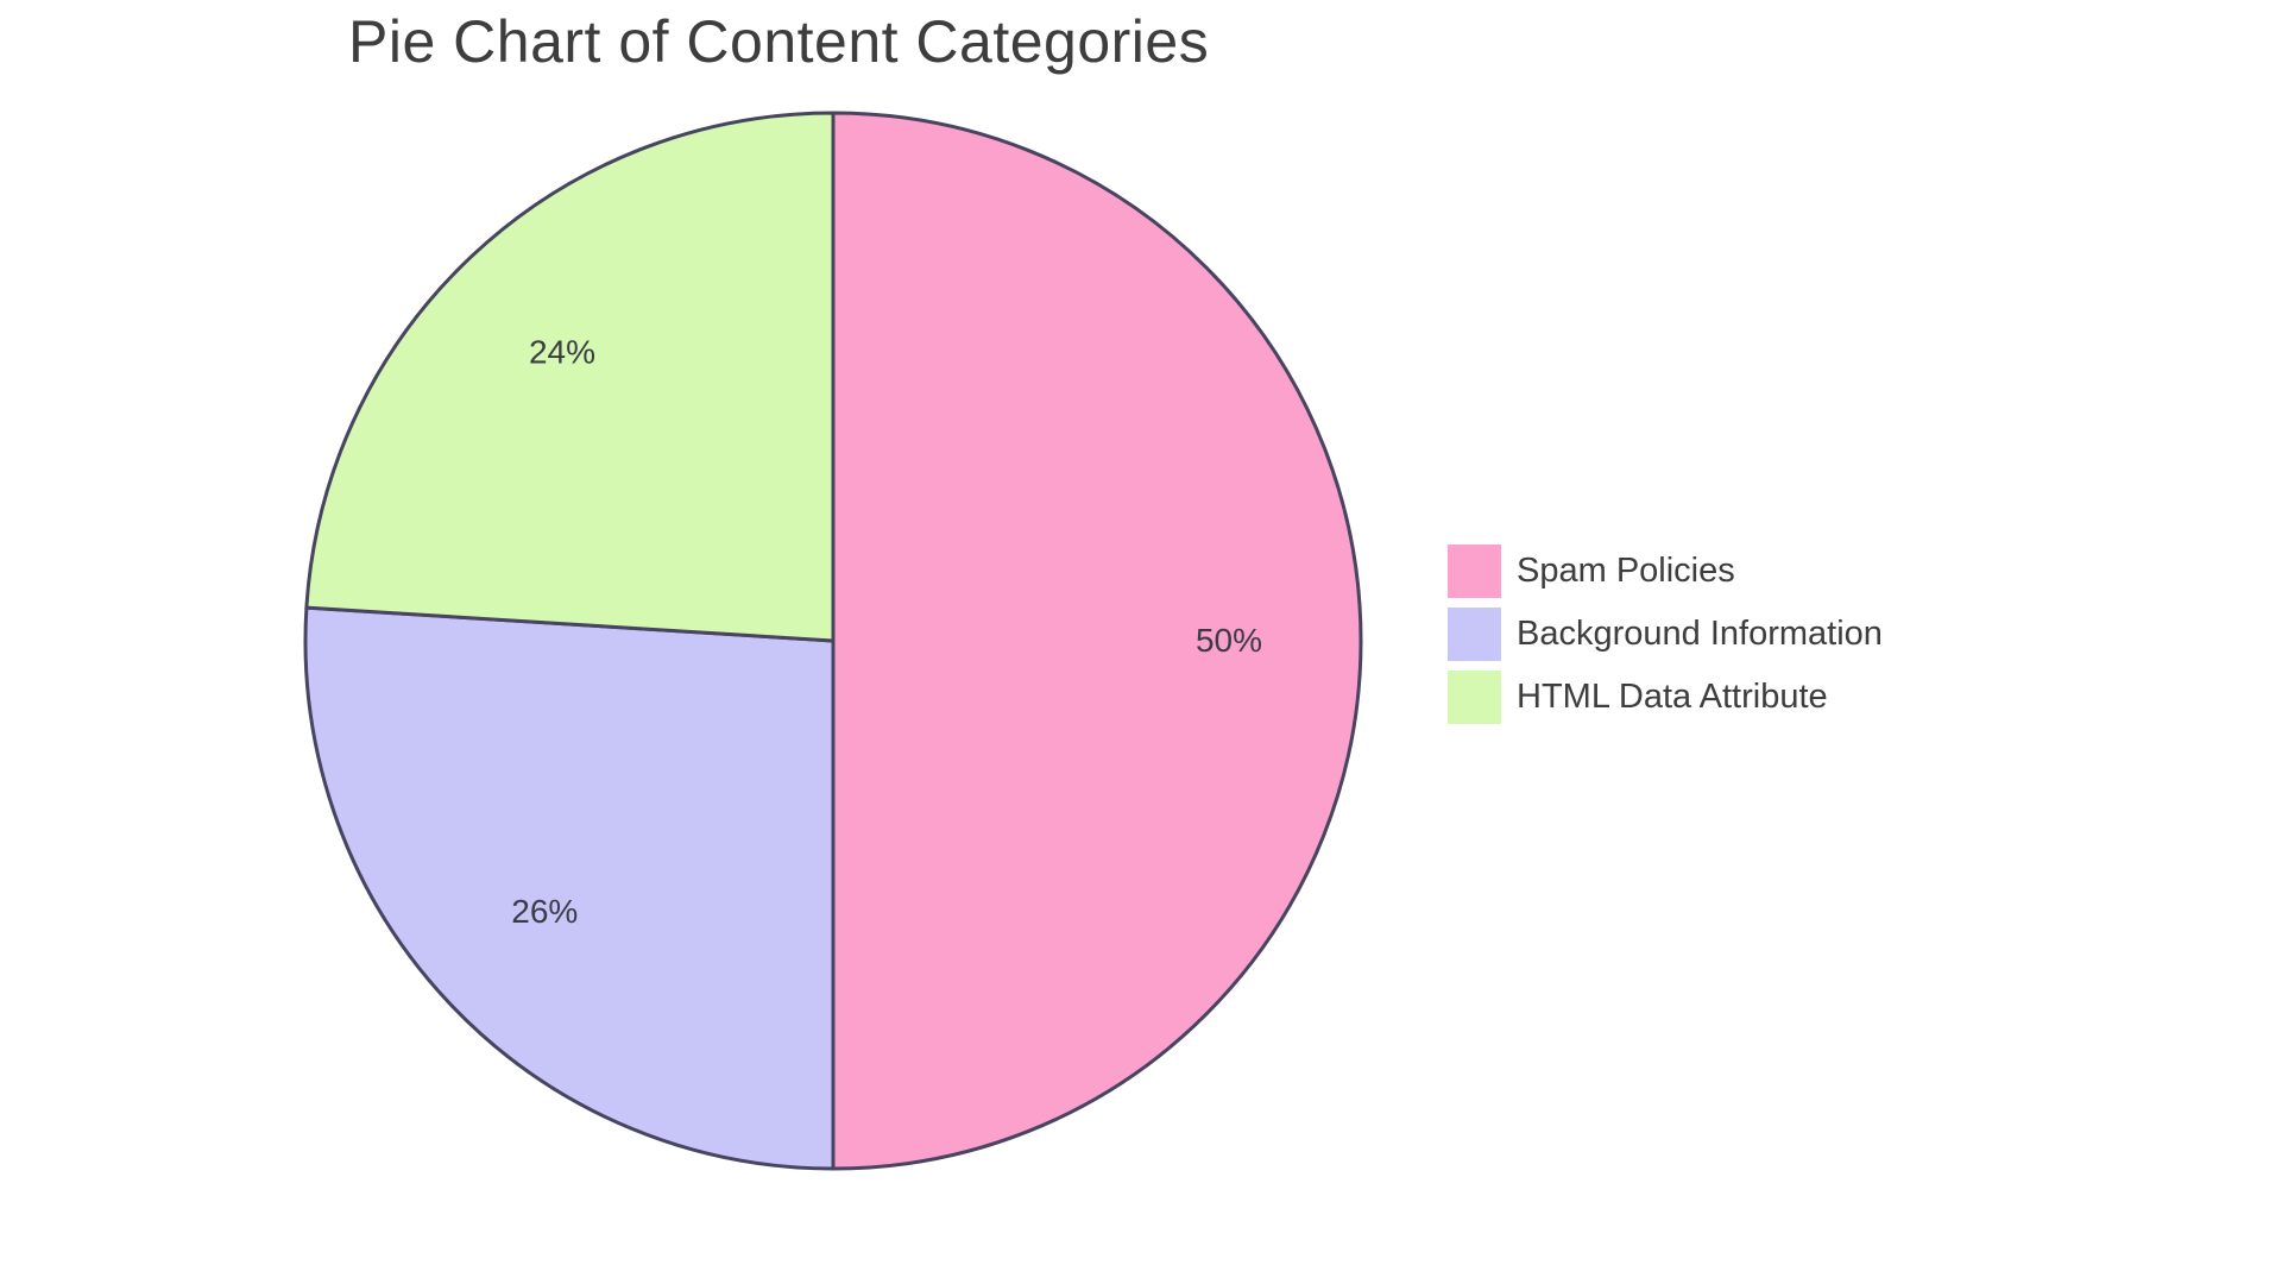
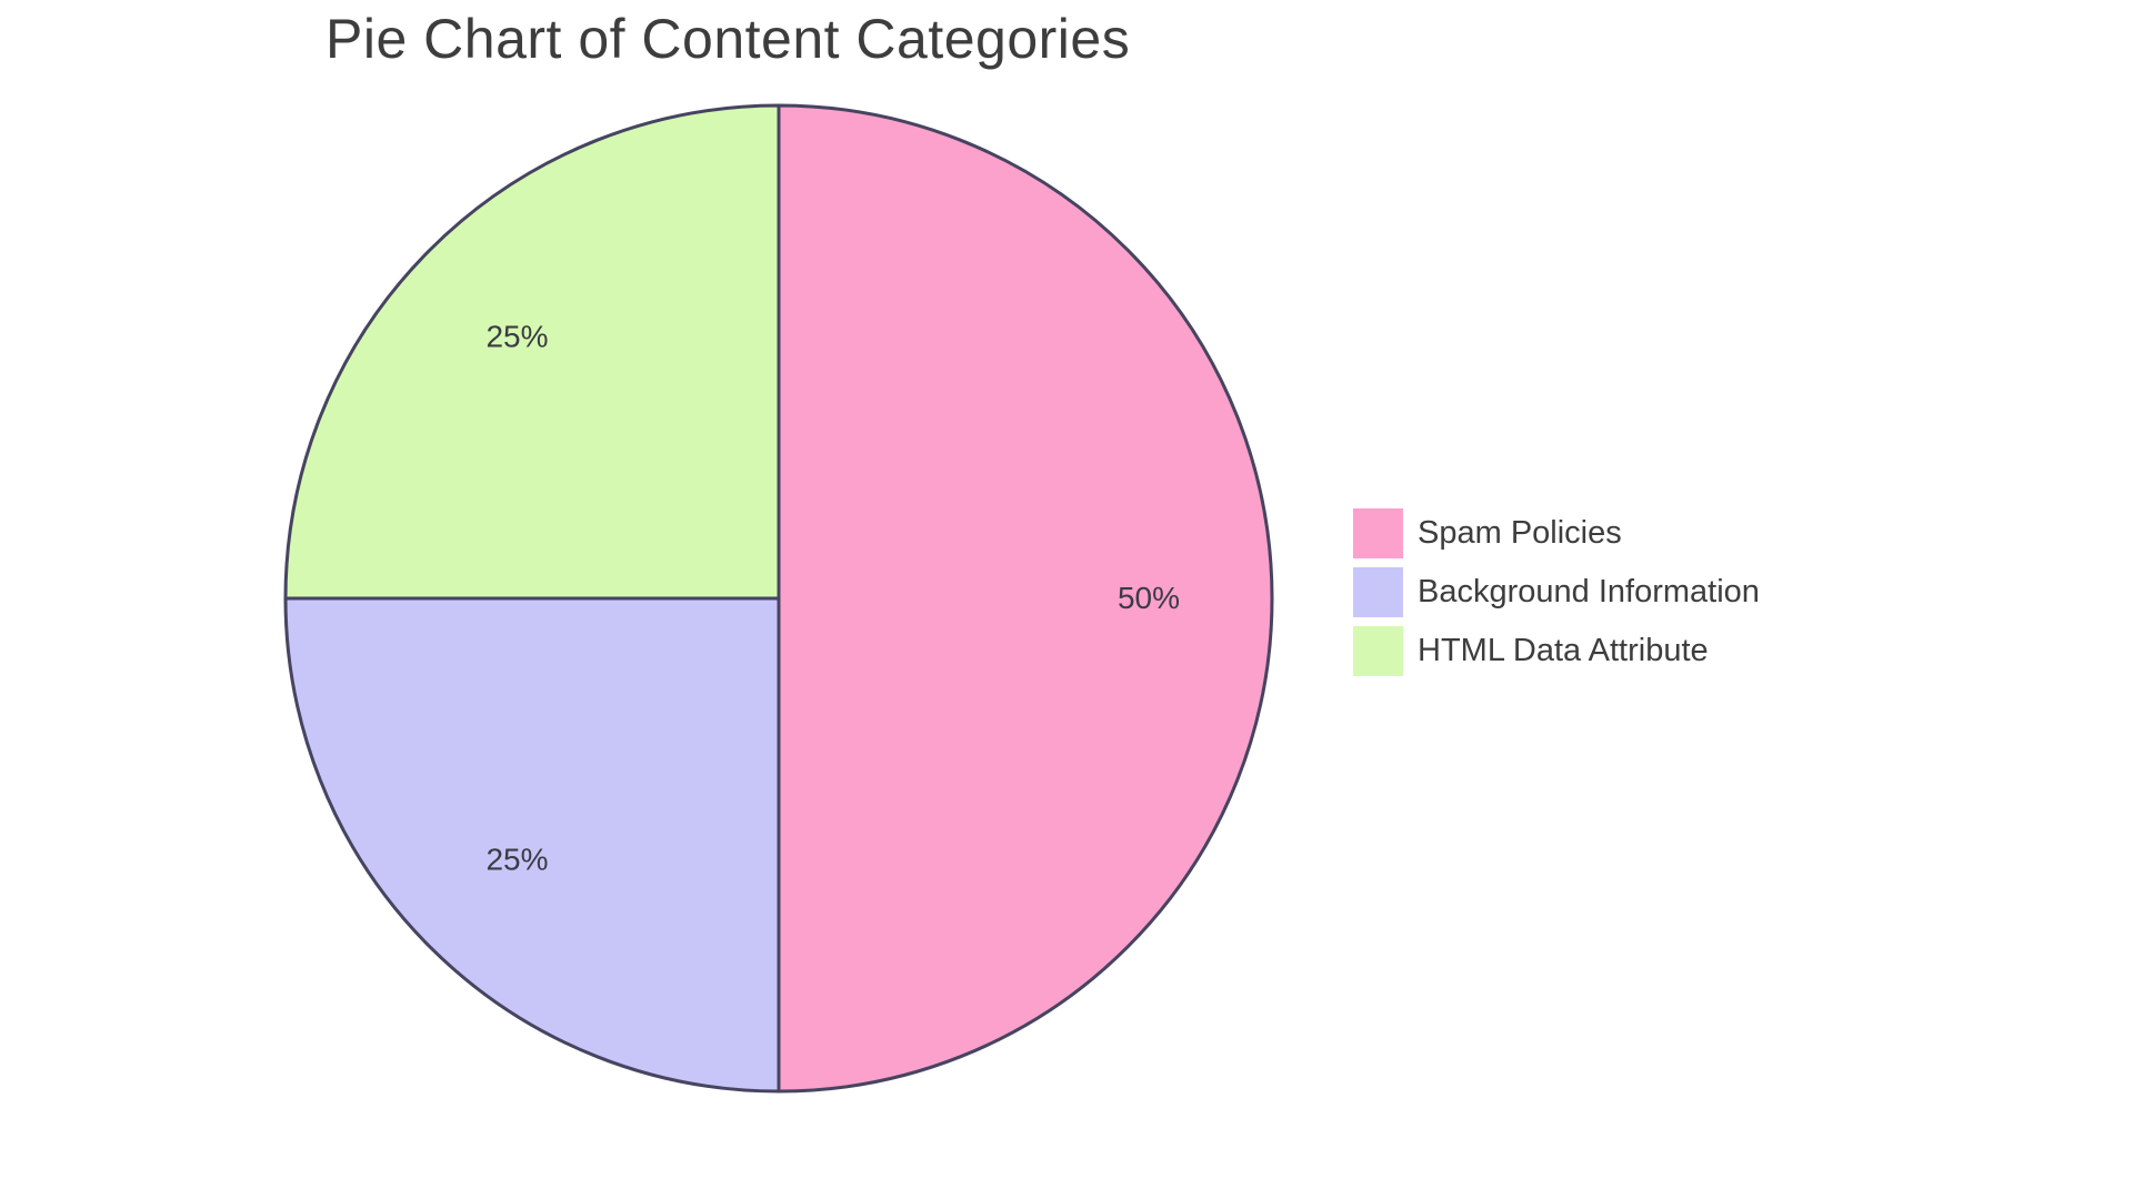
Background Information: 26% -> 25%
HTML Data Attribute: 24% -> 25%
